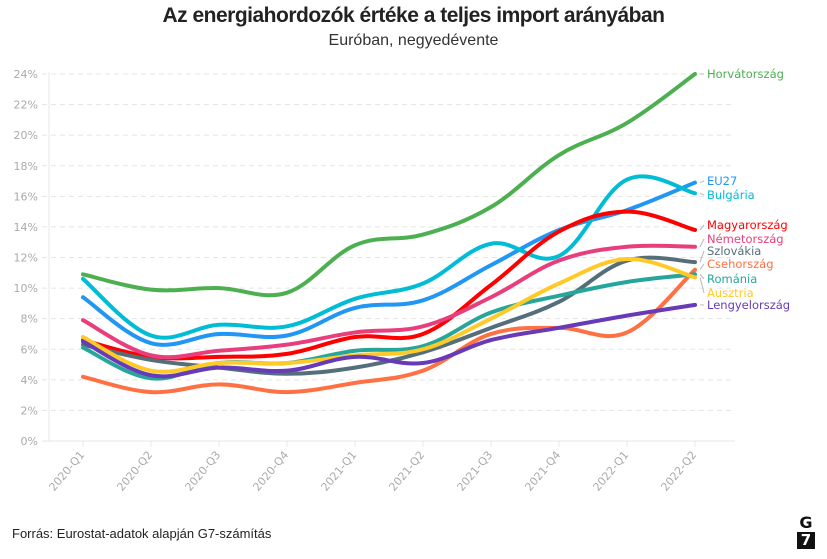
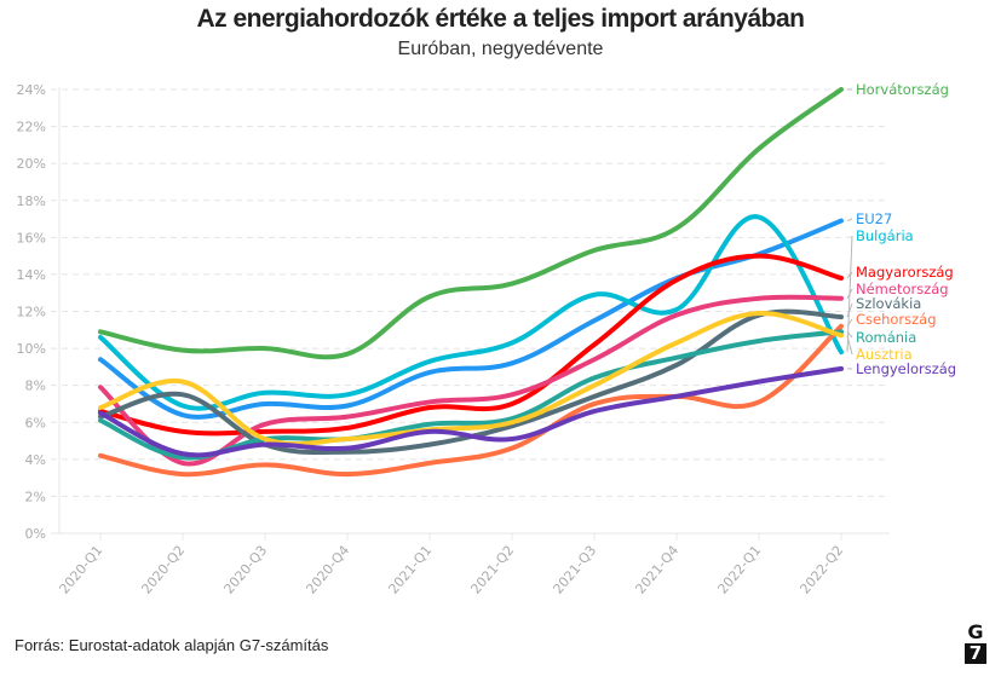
Németország/2020-Q2: 5.6% -> 3.8%
Szlovákia/2020-Q2: 5.3% -> 7.5%
Ausztria/2020-Q2: 4.6% -> 8.2%
Horvátország/2021-Q4: 18.7% -> 16.5%
Bulgária/2022-Q2: 16.2% -> 9.8%
